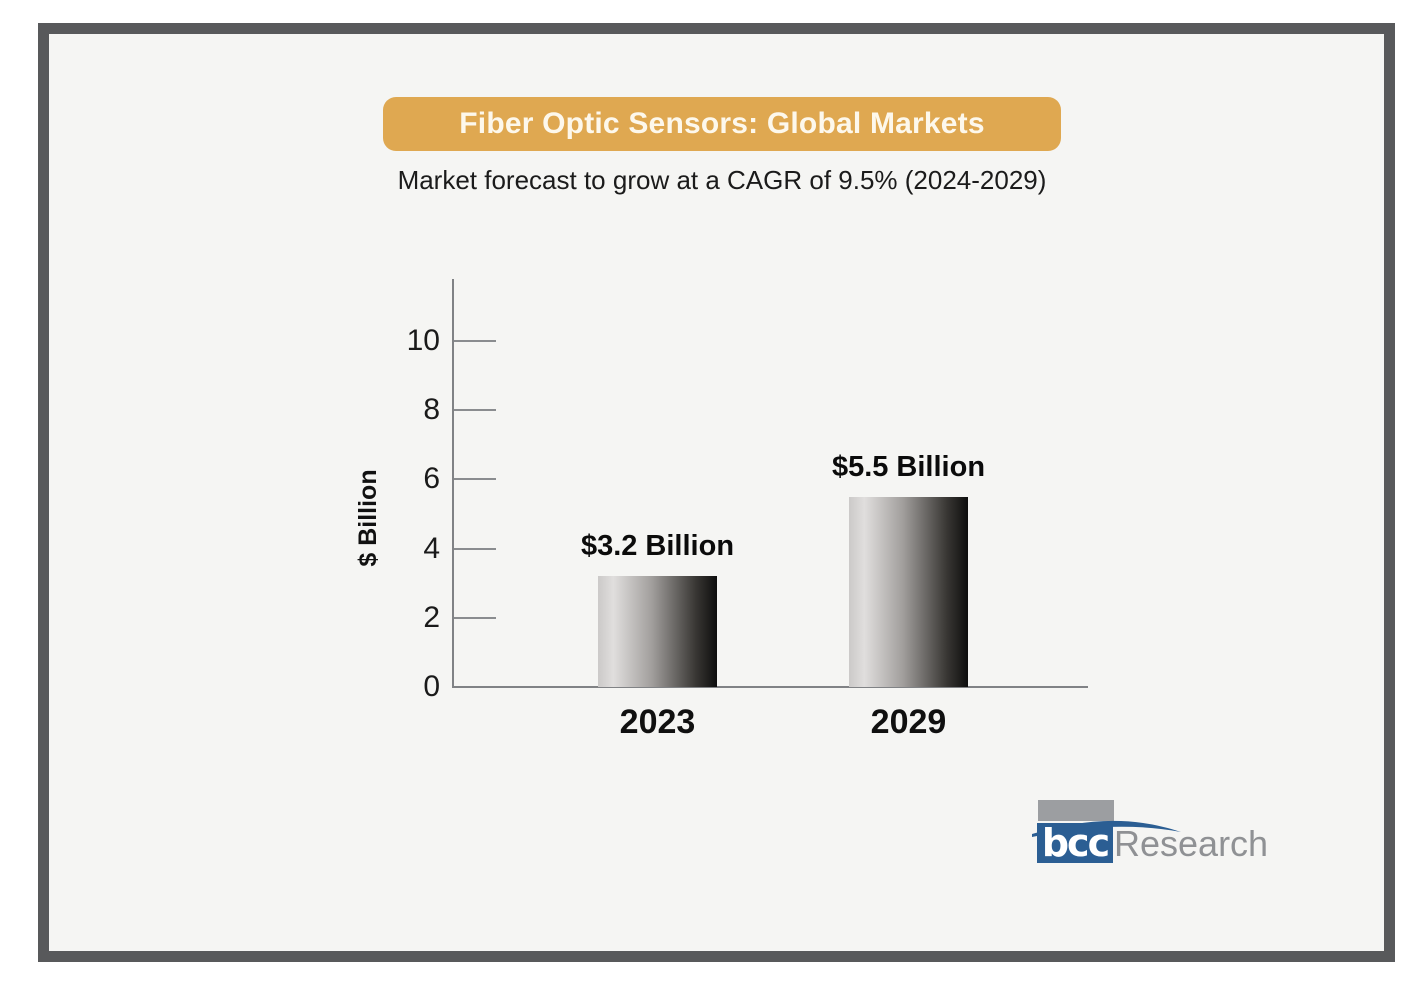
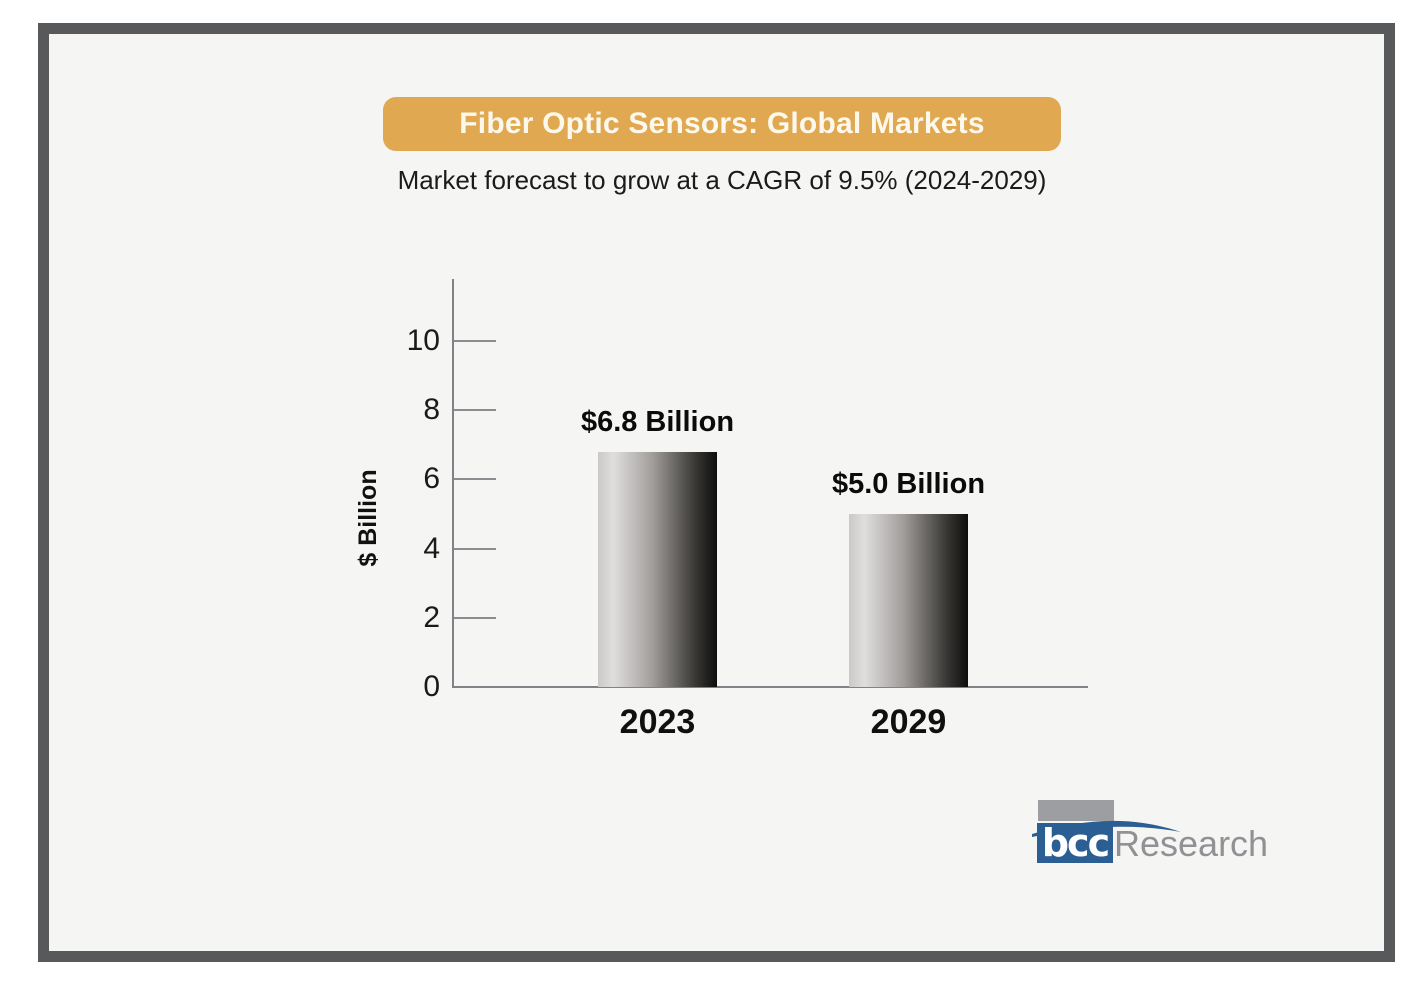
2023: $3.2 -> $6.8
2029: $5.5 -> $5.0
